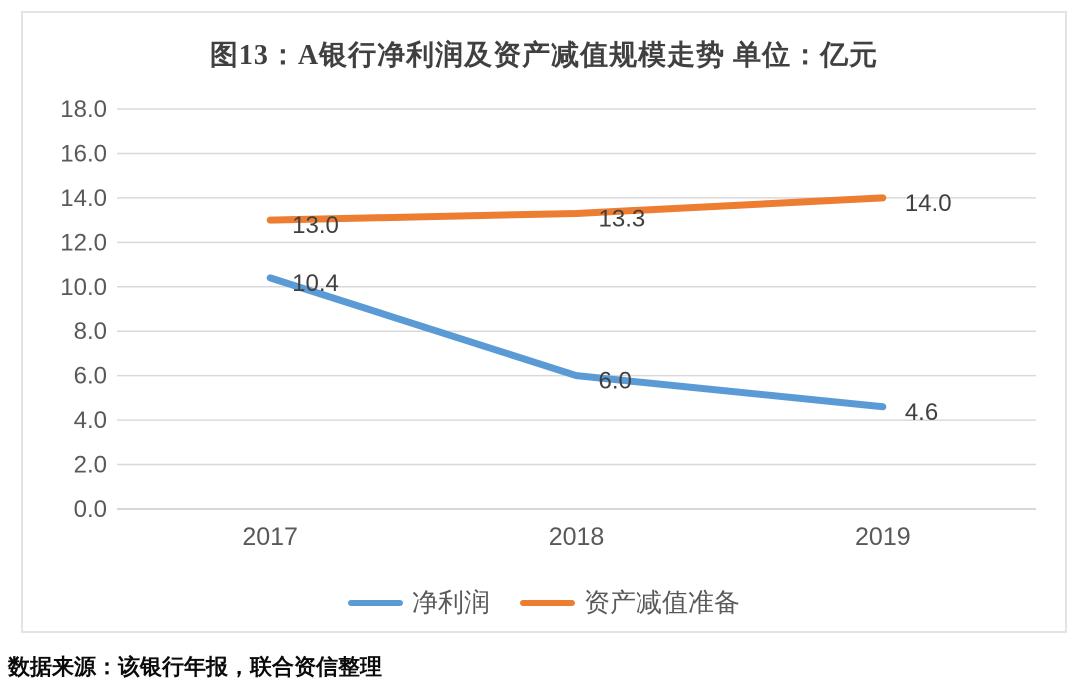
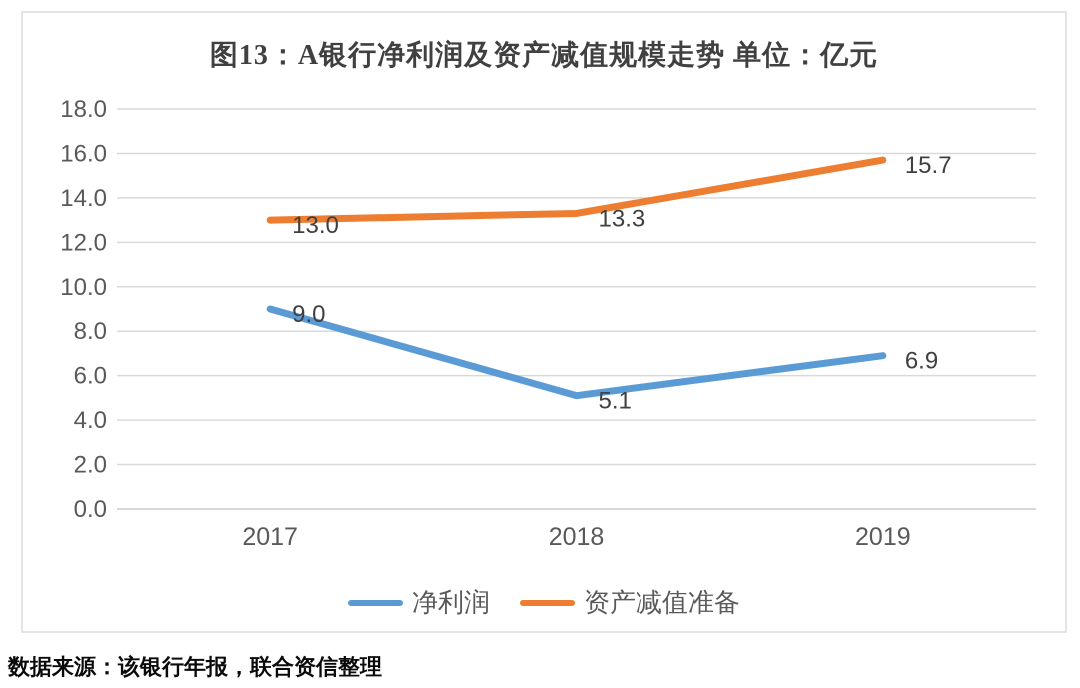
净利润/2017: 10.4 -> 9.0
净利润/2018: 6.0 -> 5.1
净利润/2019: 4.6 -> 6.9
资产减值准备/2019: 14.0 -> 15.7
